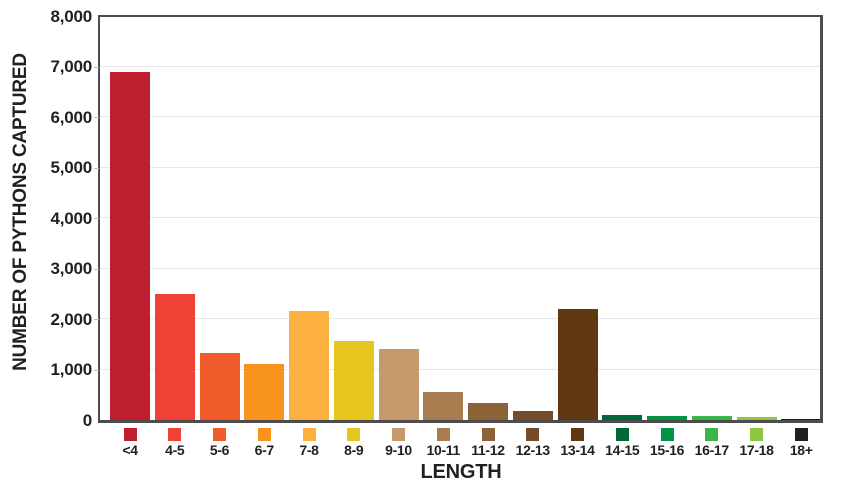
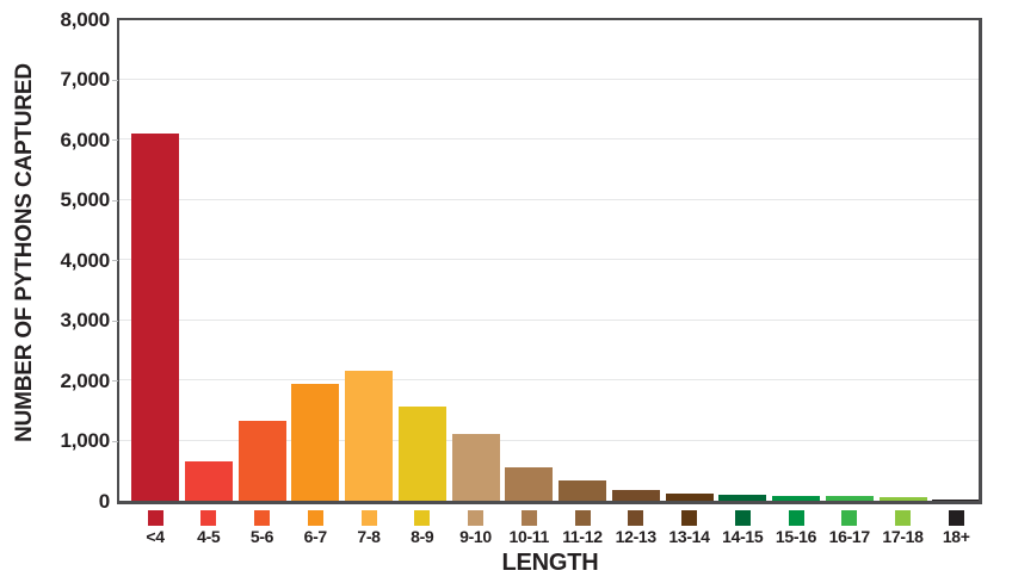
<4: 6900 -> 6100
4-5: 2500 -> 600
6-7: 1100 -> 1900
9-10: 1400 -> 1100
13-14: 2200 -> 100
